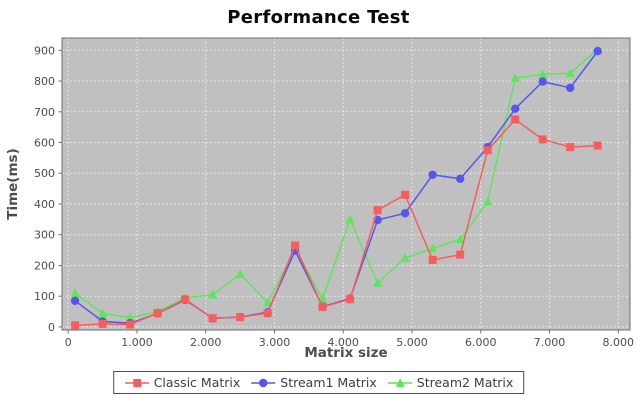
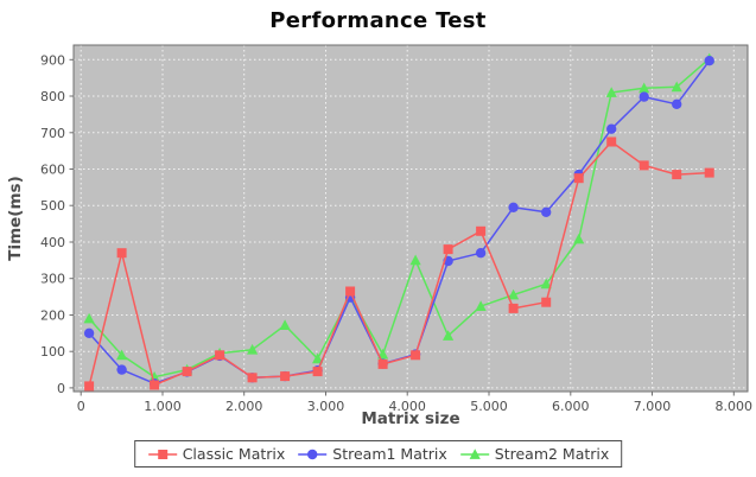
Stream1 Matrix/100: 80 -> 150
Stream2 Matrix/100: 110 -> 190
Classic Matrix/500: 10 -> 370
Stream1 Matrix/500: 20 -> 50
Stream2 Matrix/500: 40 -> 90
